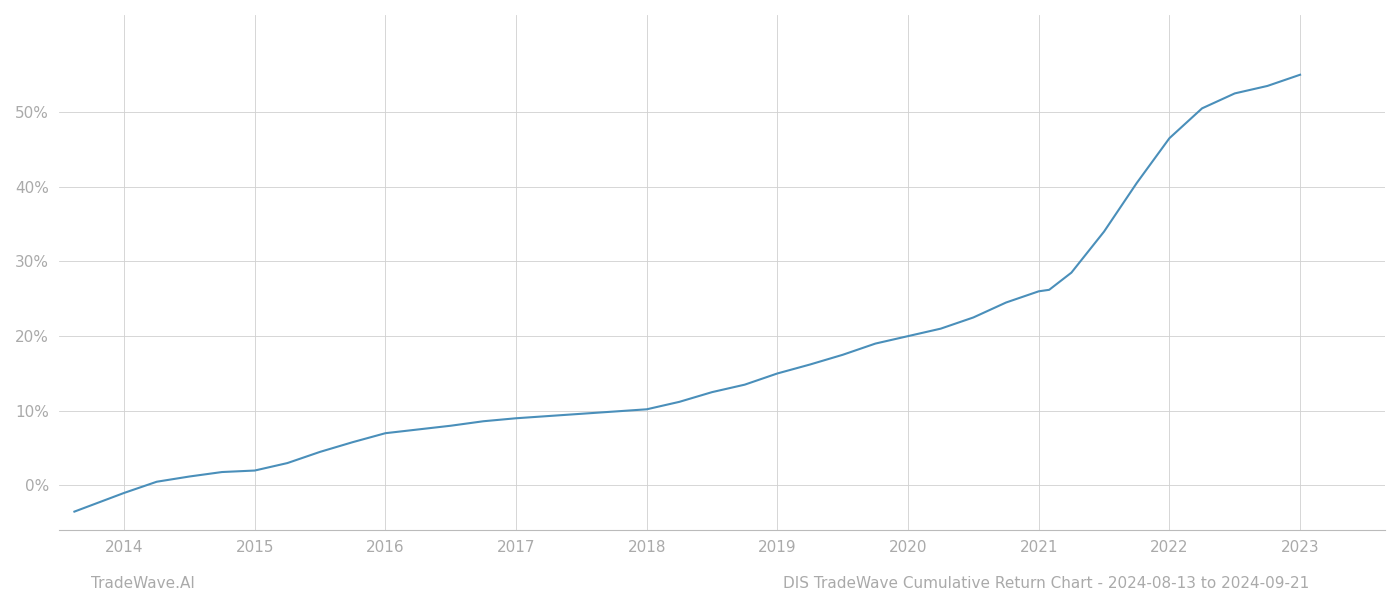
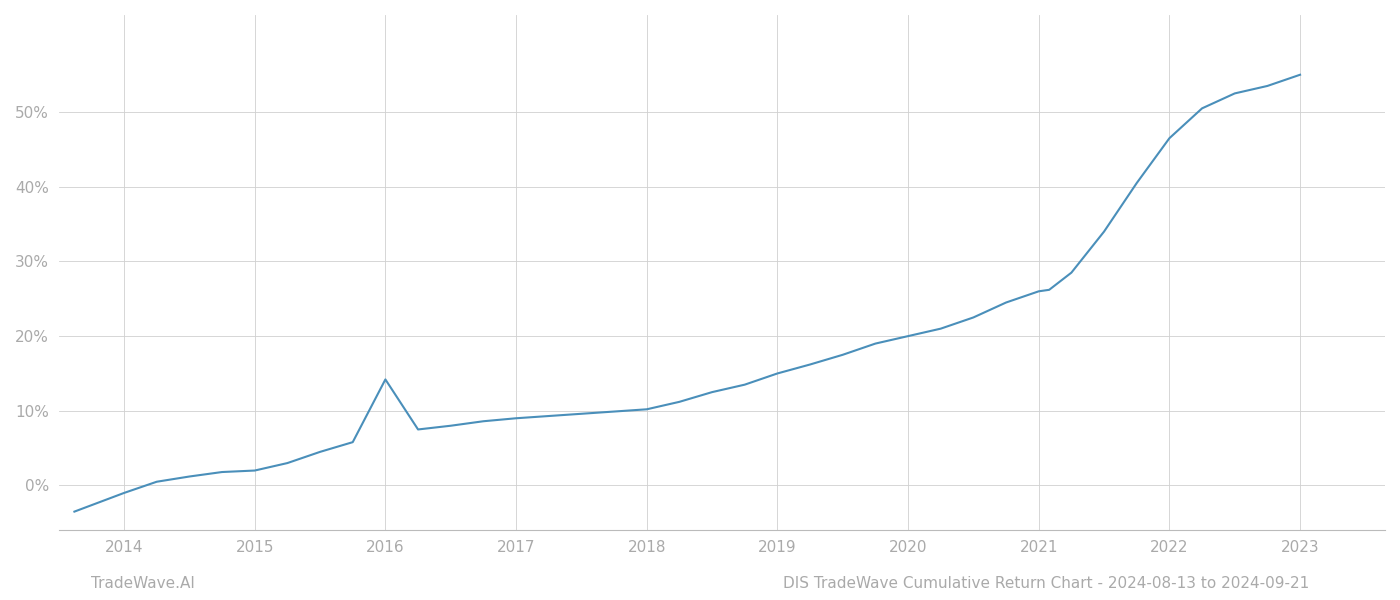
2016: 7.0% -> 14.2%
